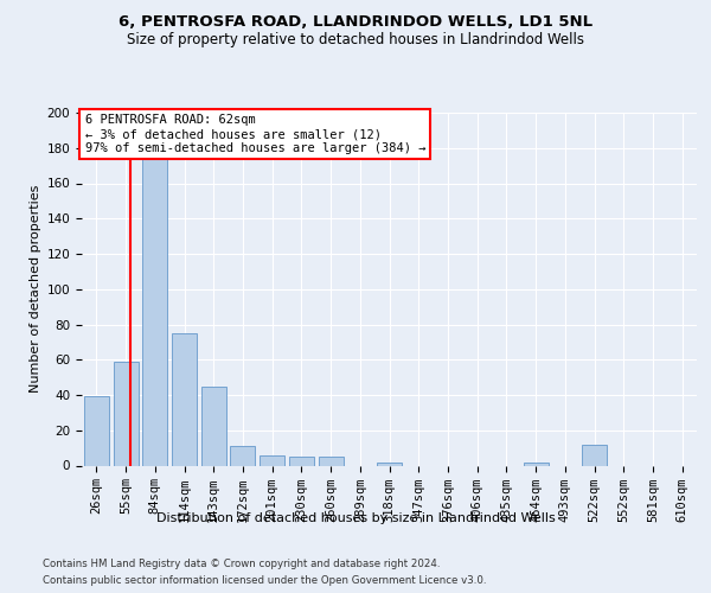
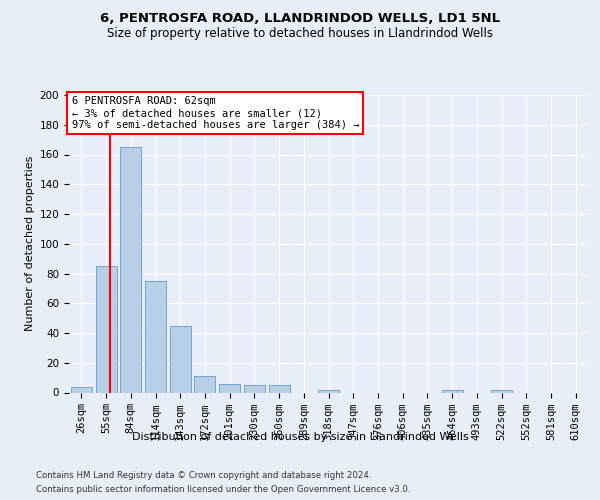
26sqm: 39 -> 4
55sqm: 59 -> 85
84sqm: 175 -> 165
522sqm: 12 -> 2
